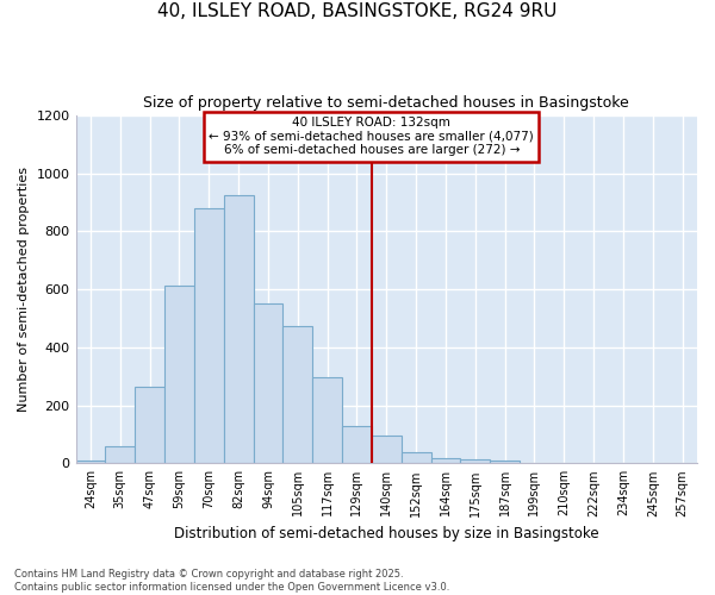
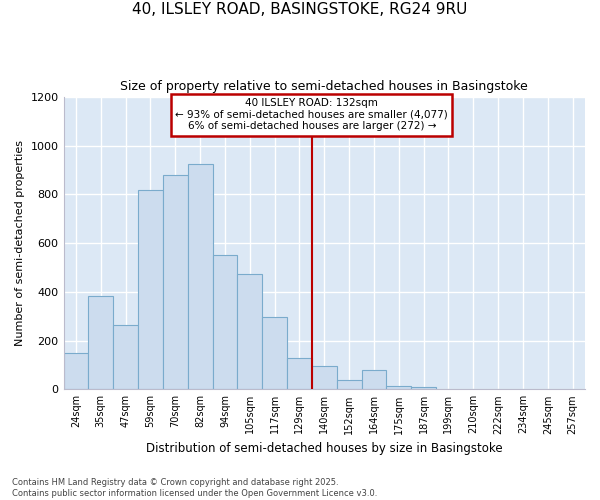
24sqm: 10 -> 150
35sqm: 57 -> 385
59sqm: 613 -> 820
164sqm: 18 -> 80
